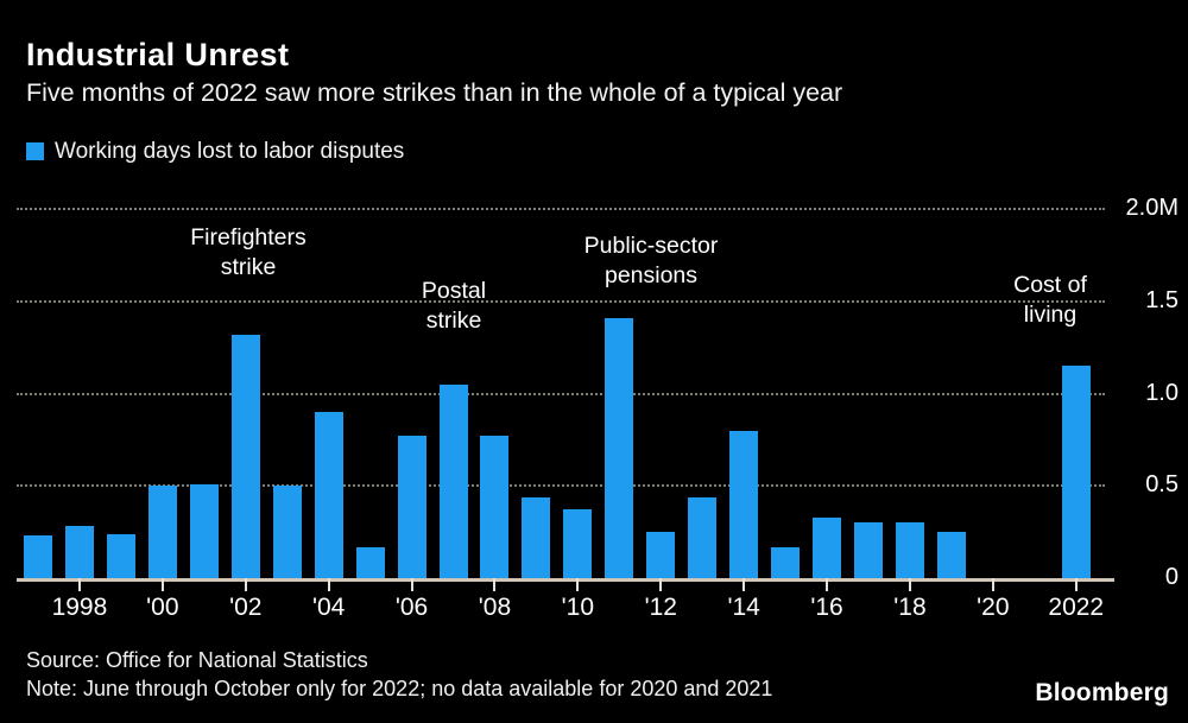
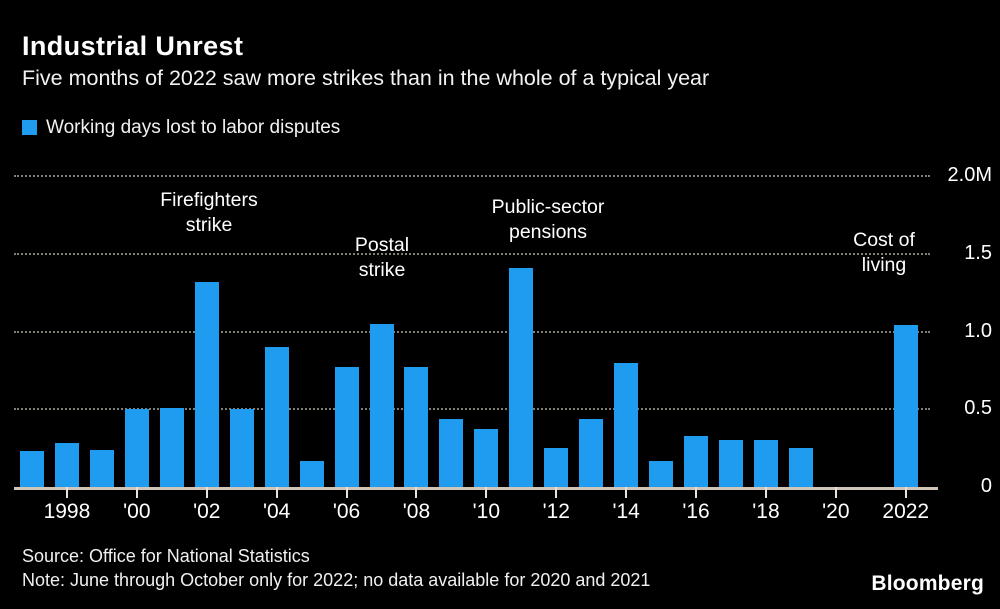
2022: 1.15M -> 1.04M
